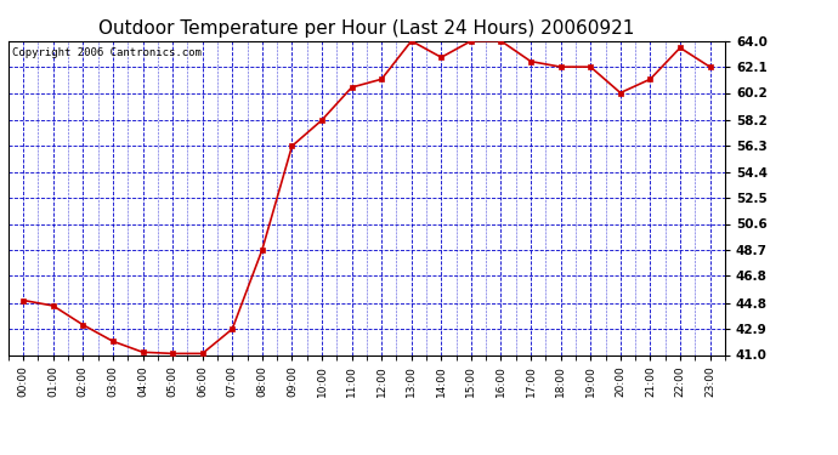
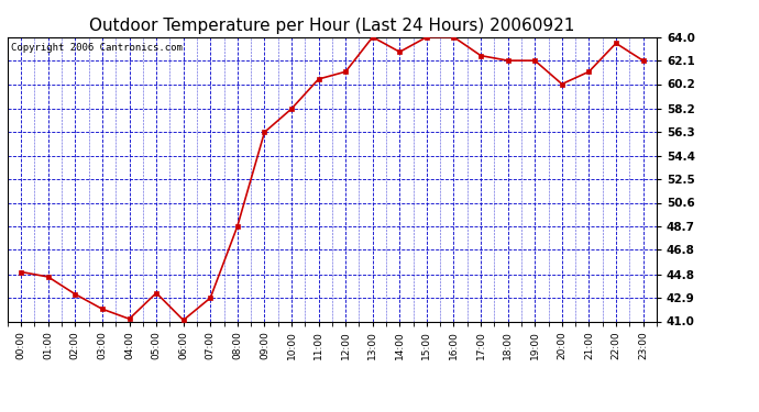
05:00: 41.1 -> 43.3
